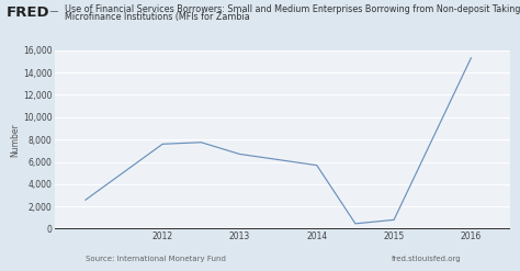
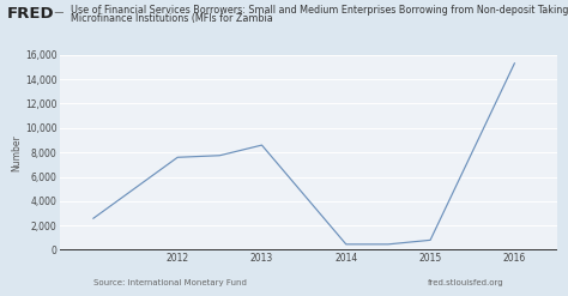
2013: 6,700 -> 8,600
2014: 5,700 -> 500
